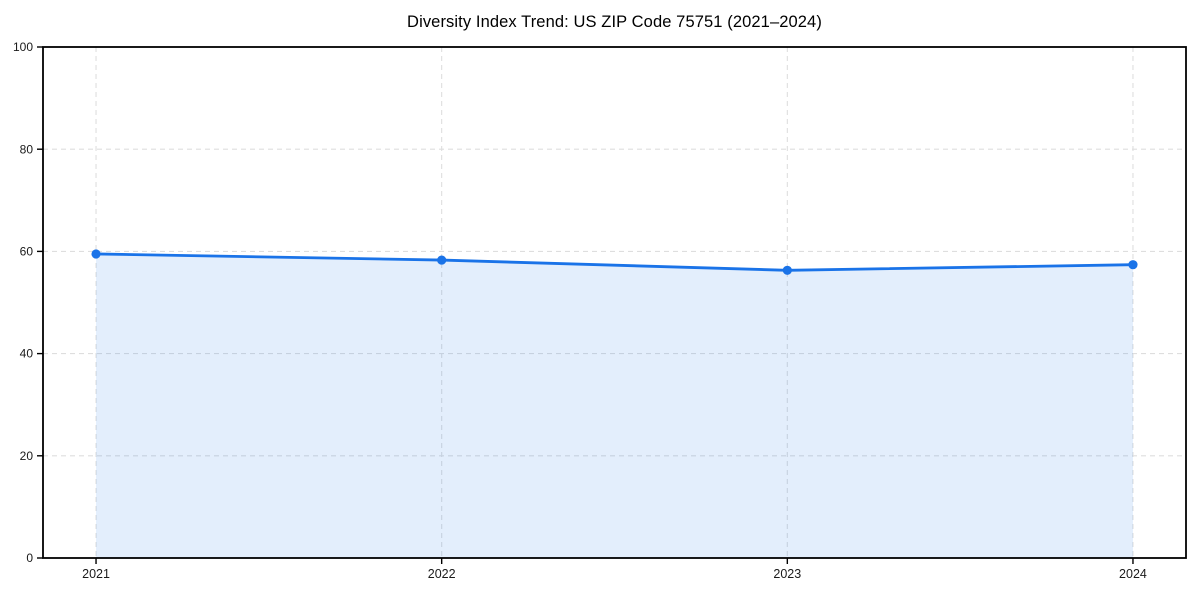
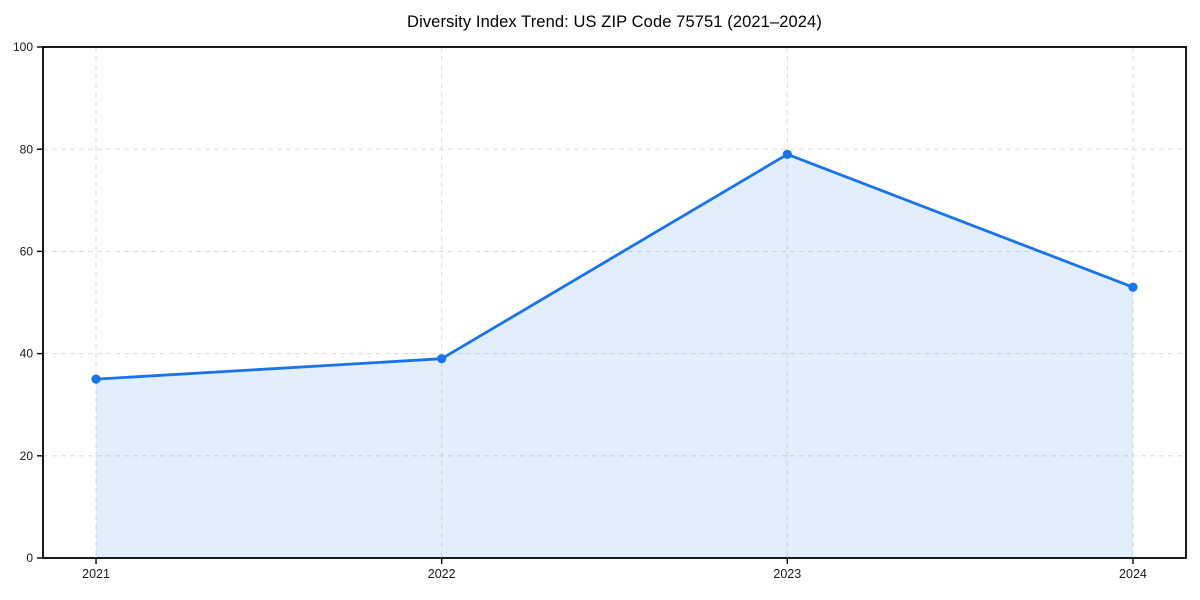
2021: 60 -> 35
2022: 58 -> 39
2023: 56 -> 79
2024: 57 -> 53
